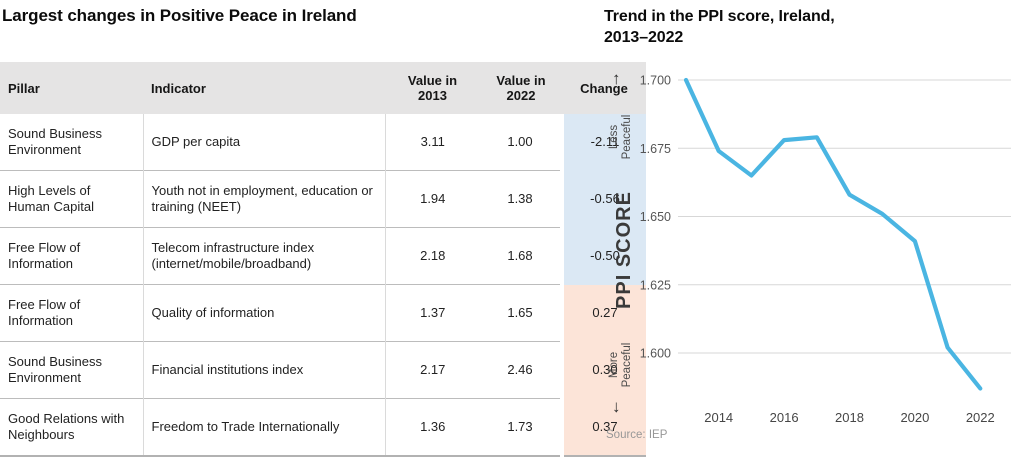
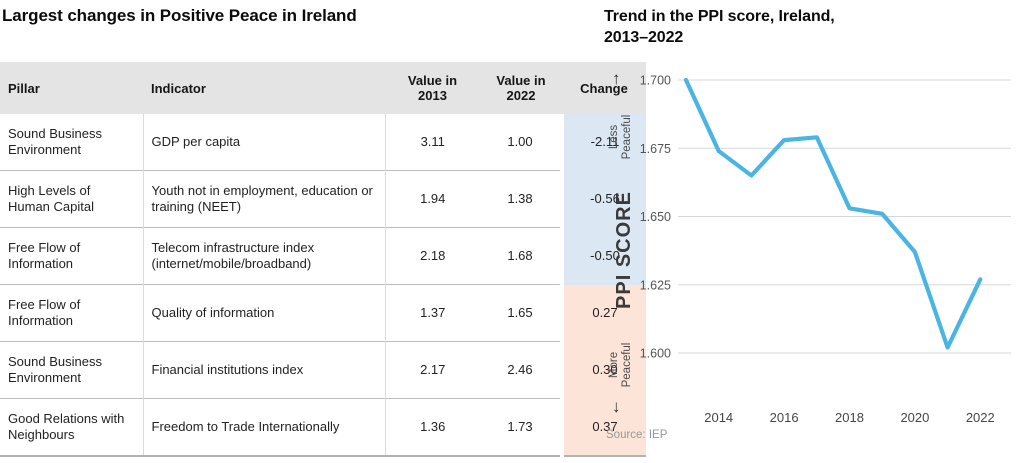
2018: 1.658 -> 1.653
2020: 1.641 -> 1.637
2022: 1.587 -> 1.627
